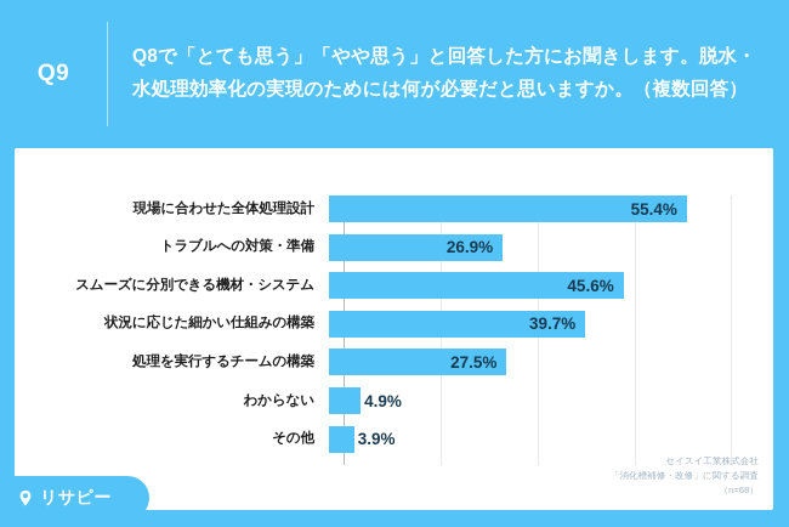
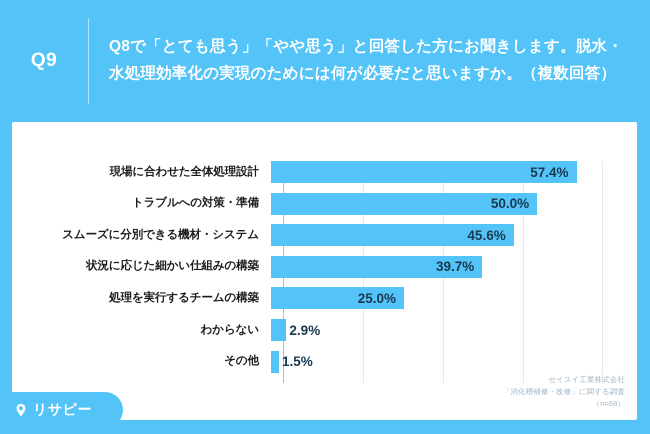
現場に合わせた全体処理設計: 55.4% -> 57.4%
トラブルへの対策・準備: 26.9% -> 50.0%
処理を実行するチームの構築: 27.5% -> 25.0%
わからない: 4.9% -> 2.9%
その他: 3.9% -> 1.5%
